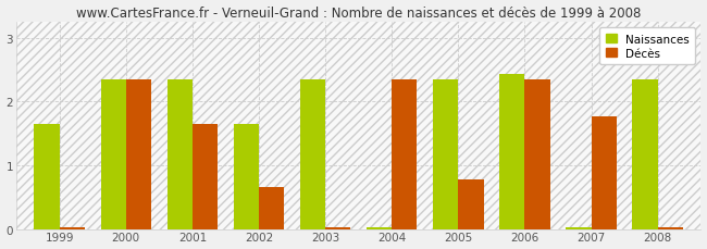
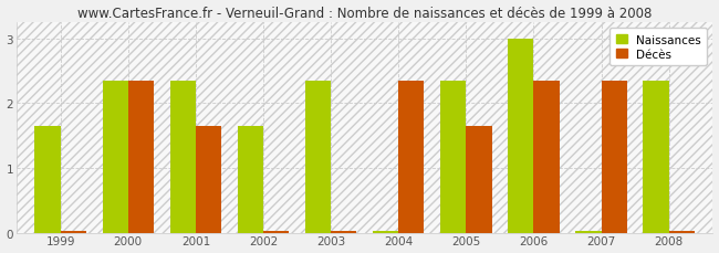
Décès/2002: 0.66 -> 0.03
Décès/2005: 0.78 -> 1.65
Naissances/2006: 2.44 -> 3.00
Décès/2007: 1.76 -> 2.35
